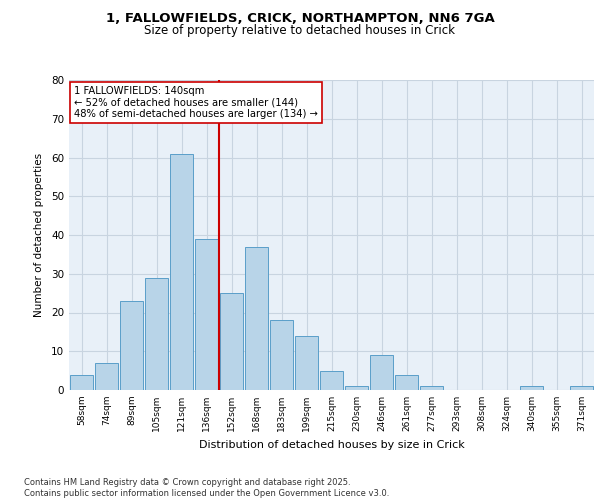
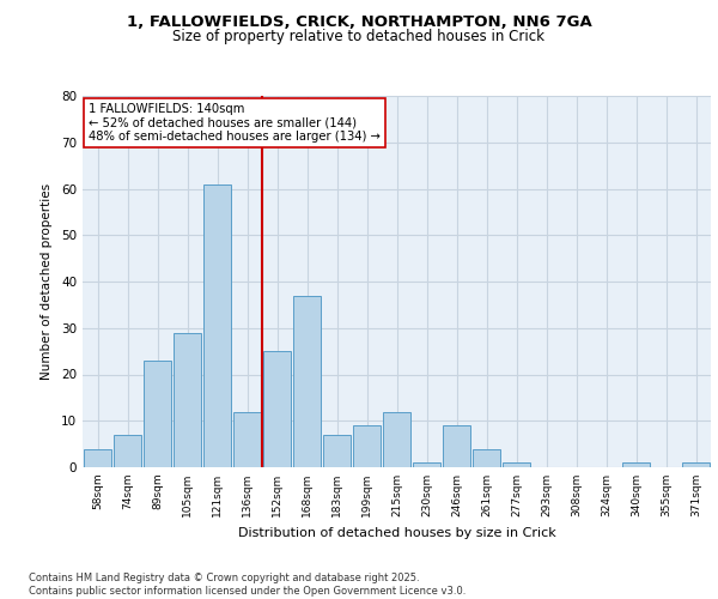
136sqm: 39 -> 12
183sqm: 18 -> 7
199sqm: 14 -> 9
215sqm: 5 -> 12
